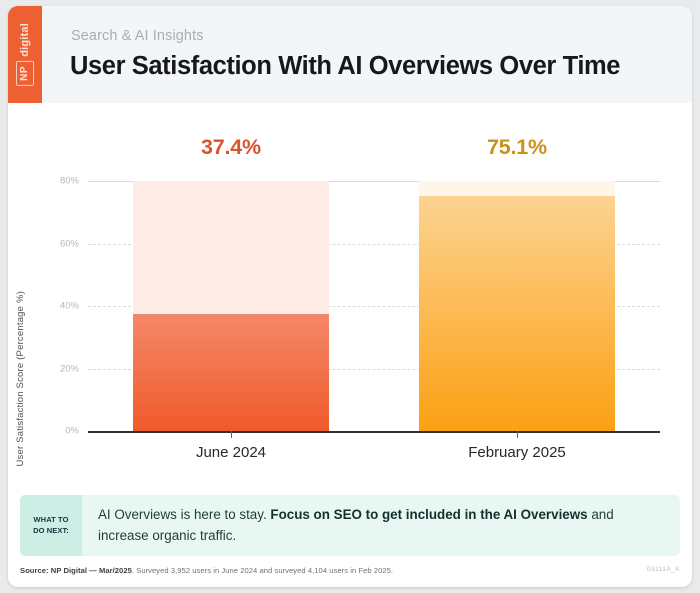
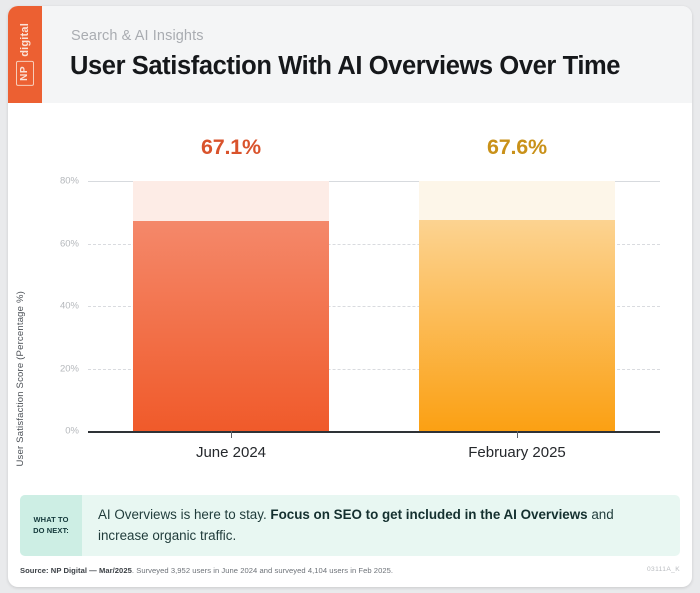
June 2024: 37.4% -> 67.1%
February 2025: 75.1% -> 67.6%
